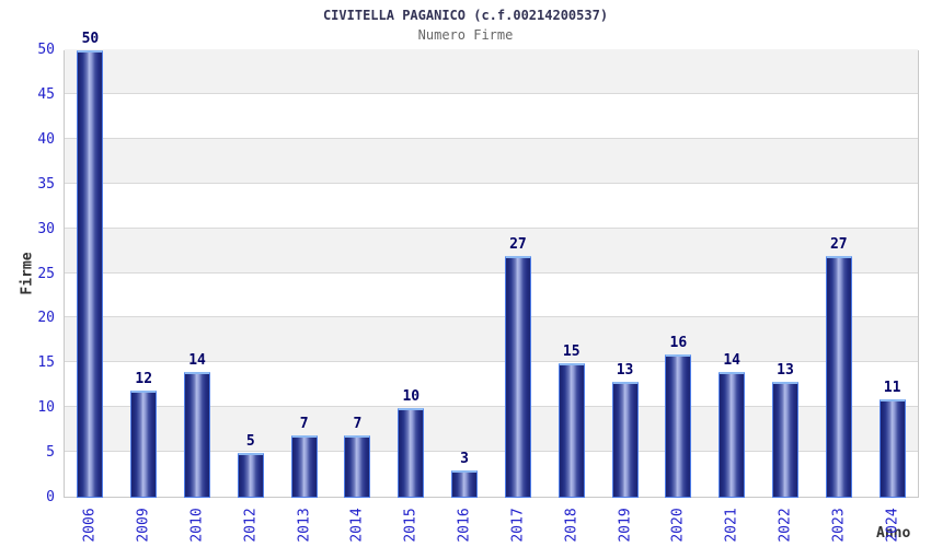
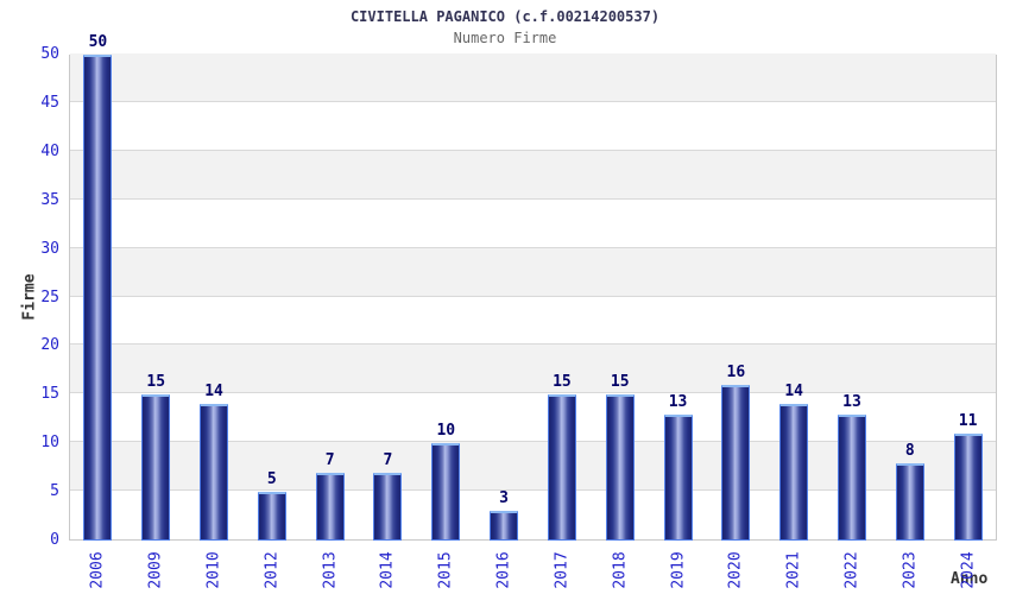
2009: 12 -> 15
2017: 27 -> 15
2023: 27 -> 8
